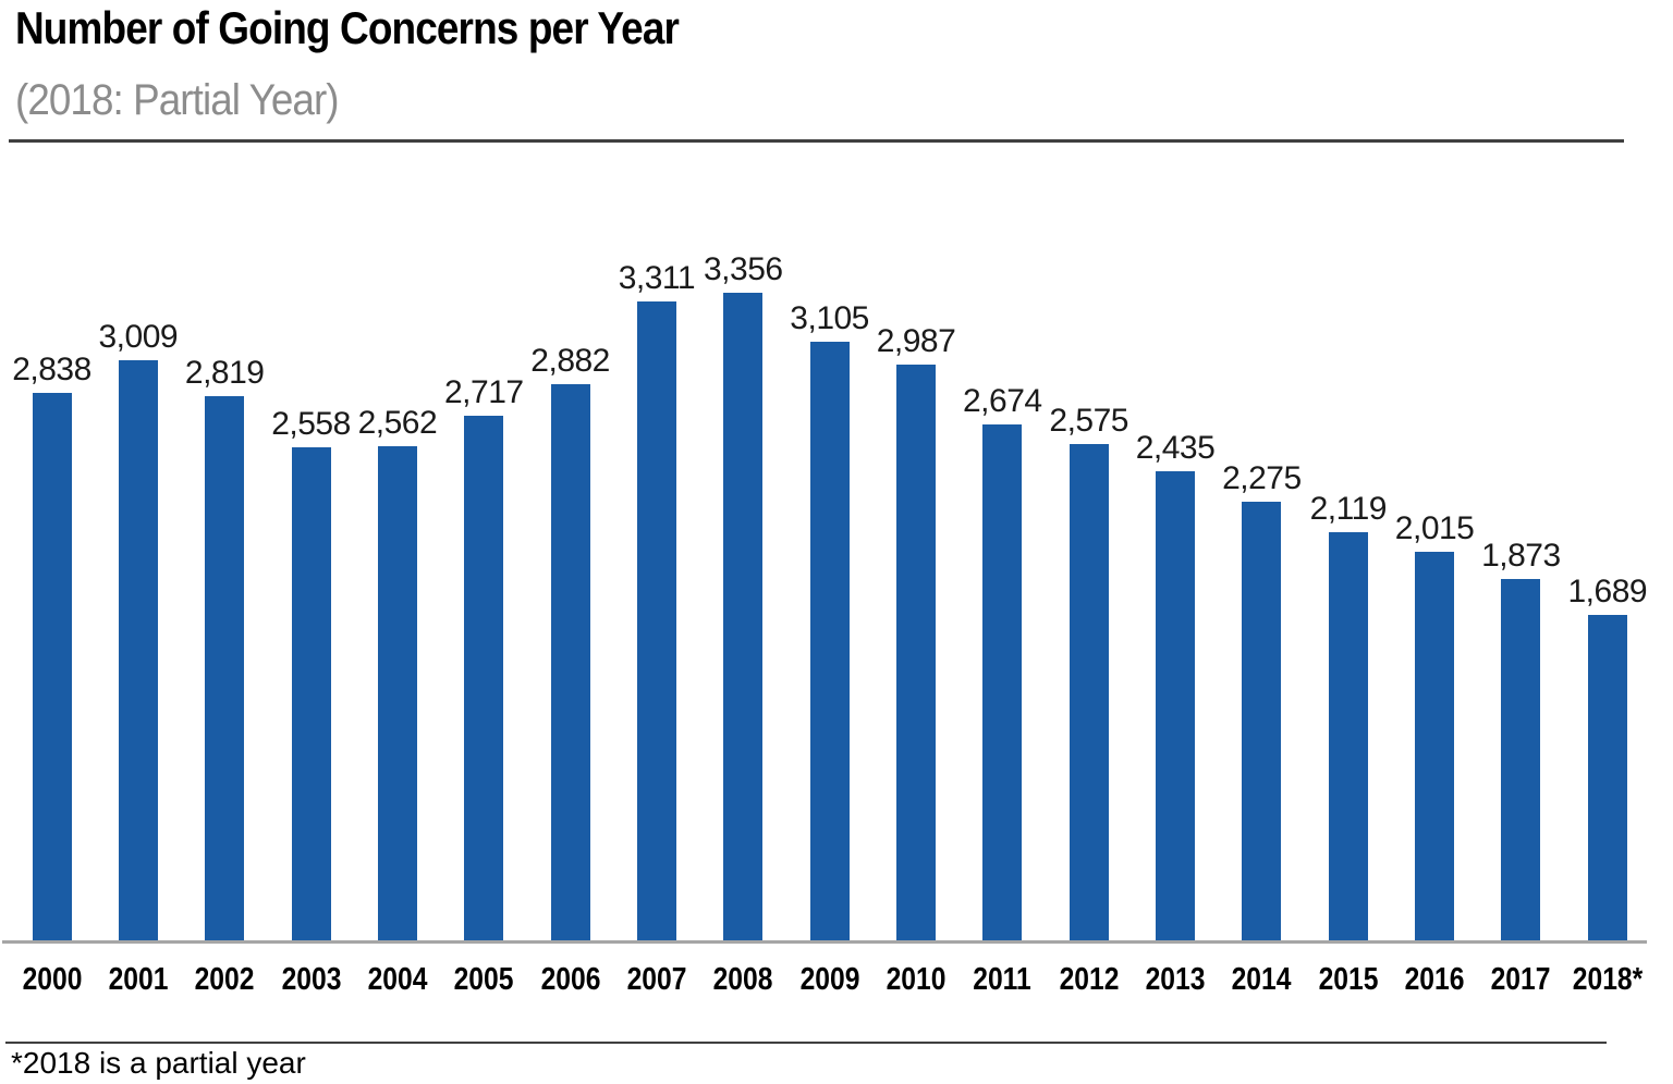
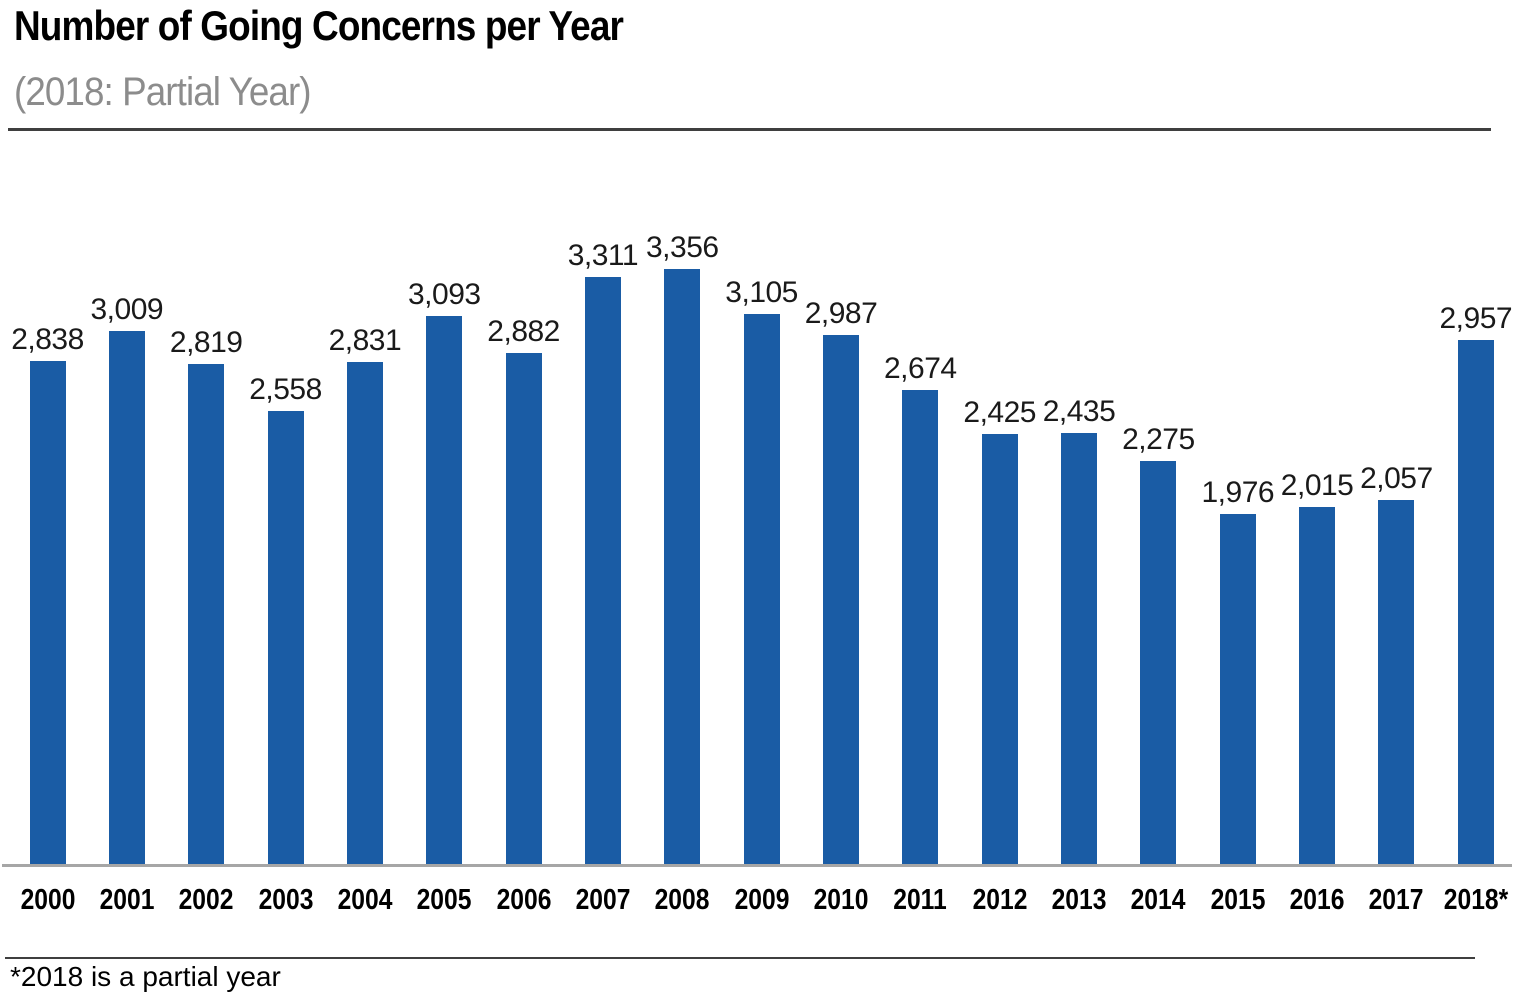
2004: 2,562 -> 2,831
2005: 2,717 -> 3,093
2012: 2,575 -> 2,425
2015: 2,119 -> 1,976
2017: 1,873 -> 2,057
2018*: 1,689 -> 2,957
